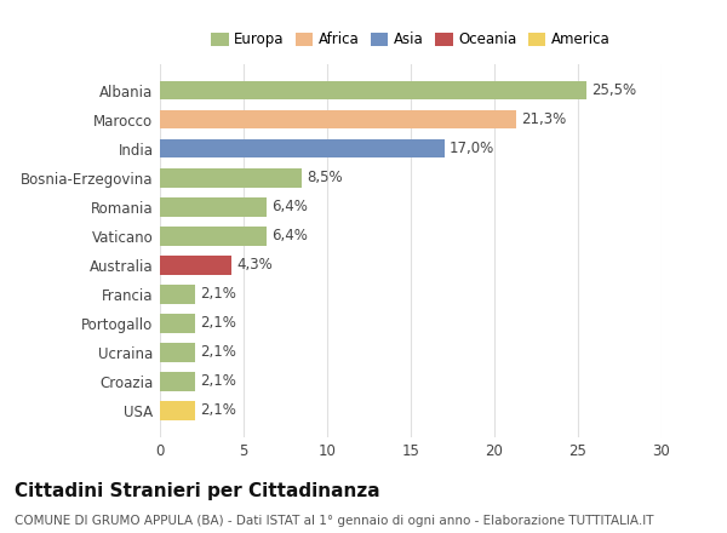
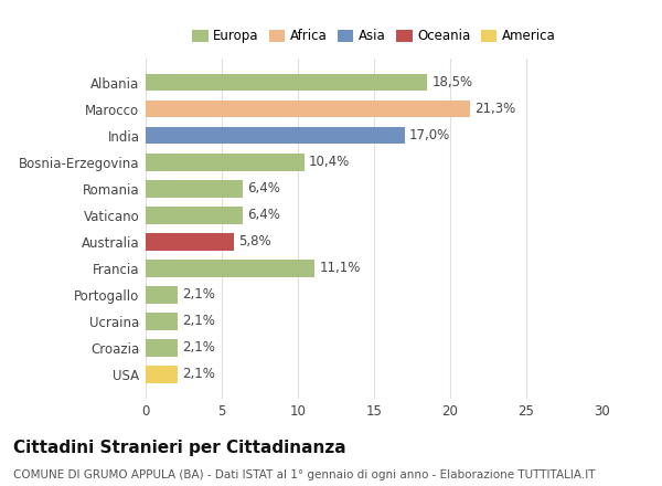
Albania: 25,5% -> 18,5%
Bosnia-Erzegovina: 8,5% -> 10,4%
Australia: 4,3% -> 5,8%
Francia: 2,1% -> 11,1%
